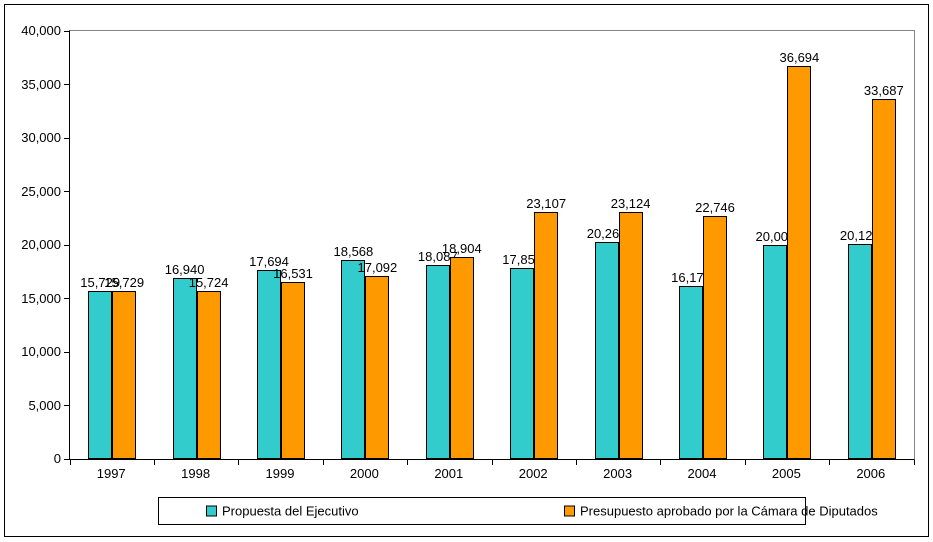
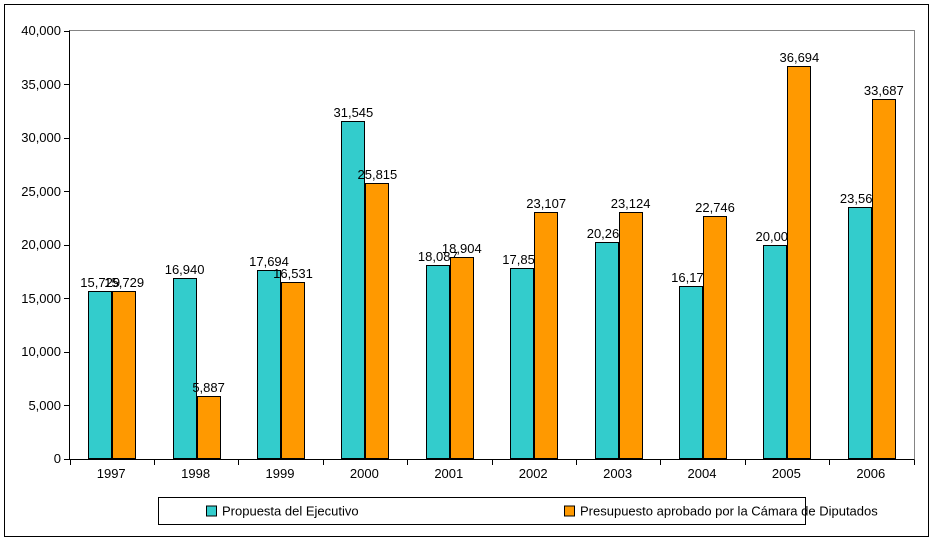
Presupuesto aprobado por la Cámara de Diputados/1998: 15,724 -> 5,887
Propuesta del Ejecutivo/2000: 18,568 -> 31,545
Presupuesto aprobado por la Cámara de Diputados/2000: 17,092 -> 25,815
Propuesta del Ejecutivo/2006: 20,127 -> 23,568
